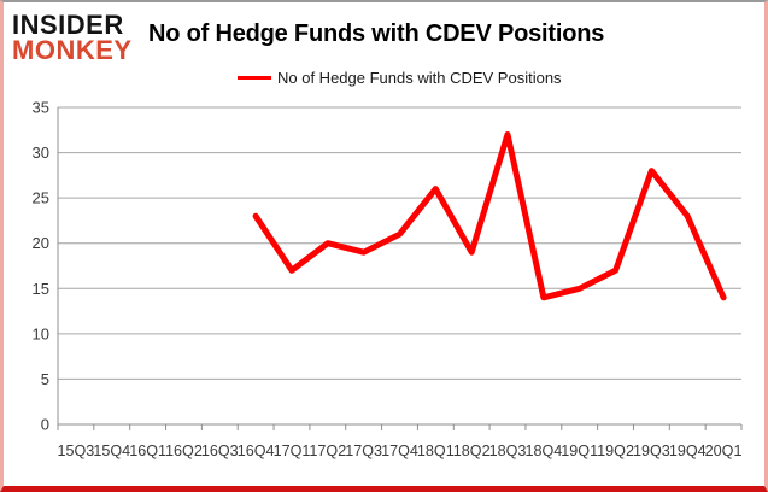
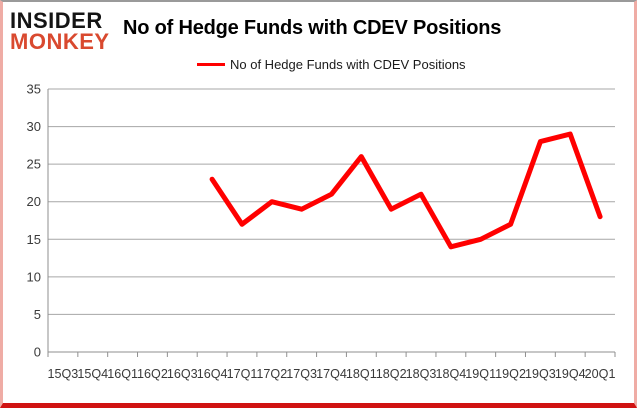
18Q3: 32 -> 21
19Q4: 23 -> 29
20Q1: 14 -> 18
